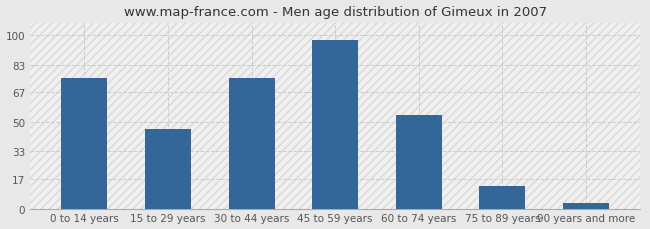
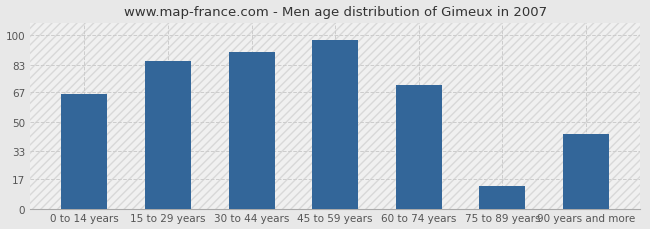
0 to 14 years: 75 -> 66
15 to 29 years: 46 -> 85
30 to 44 years: 75 -> 90
60 to 74 years: 54 -> 71
90 years and more: 3 -> 43
